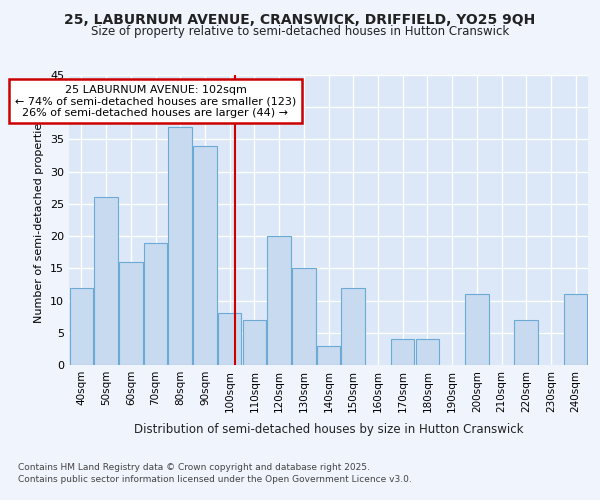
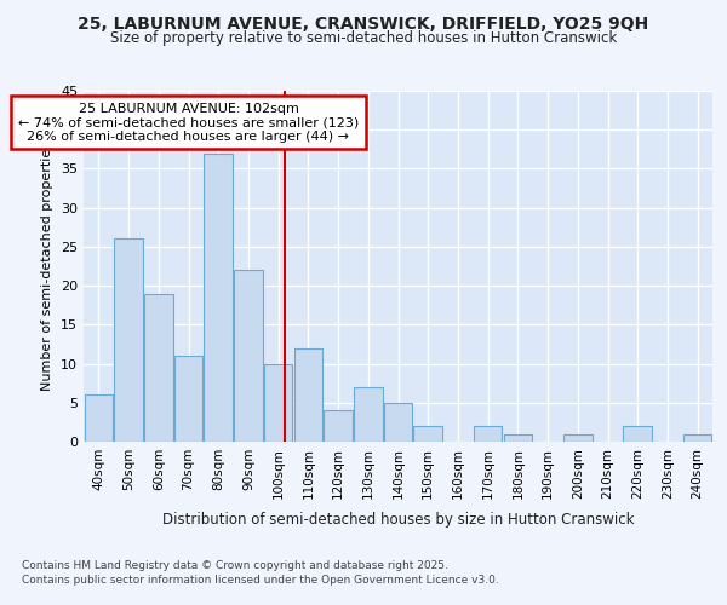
40sqm: 12 -> 6
60sqm: 16 -> 19
70sqm: 19 -> 11
90sqm: 34 -> 22
100sqm: 8 -> 10
110sqm: 7 -> 12
120sqm: 20 -> 4
130sqm: 15 -> 7
140sqm: 3 -> 5
150sqm: 12 -> 2
170sqm: 4 -> 2
180sqm: 4 -> 1
200sqm: 11 -> 1
220sqm: 7 -> 2
240sqm: 11 -> 1
